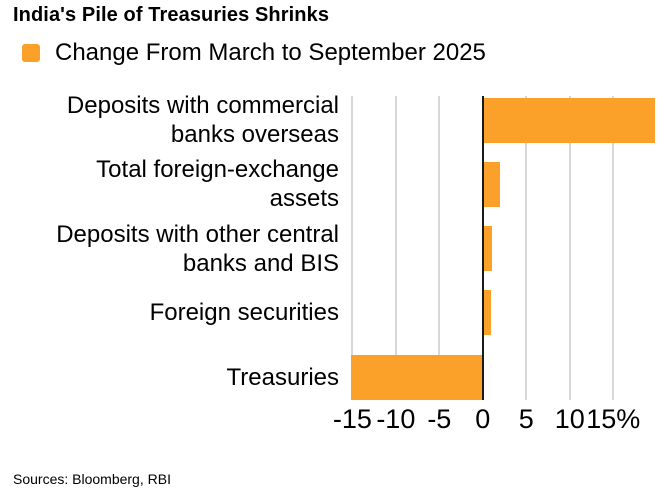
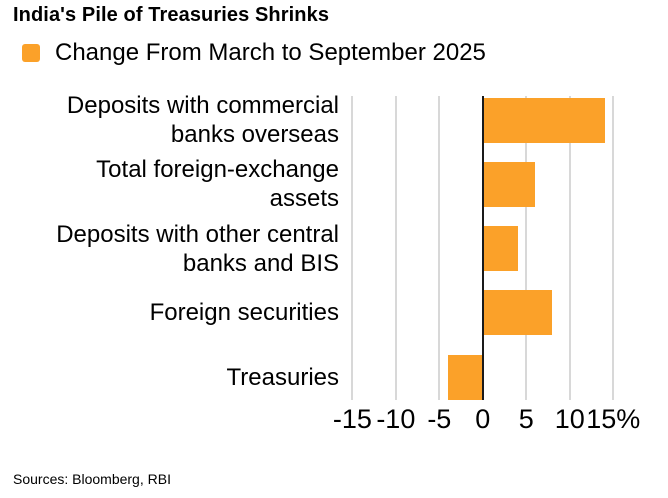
Deposits with commercial banks overseas: 20% -> 14%
Total foreign-exchange assets: 2% -> 6%
Deposits with other central banks and BIS: 1% -> 4%
Foreign securities: 1% -> 8%
Treasuries: -15% -> -4%
